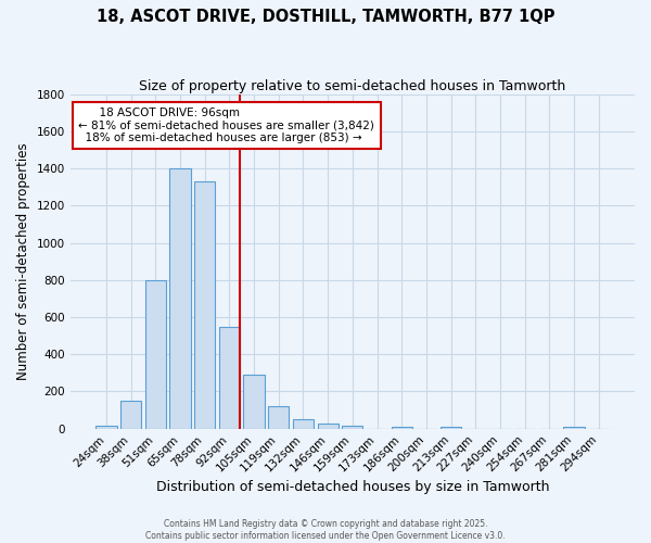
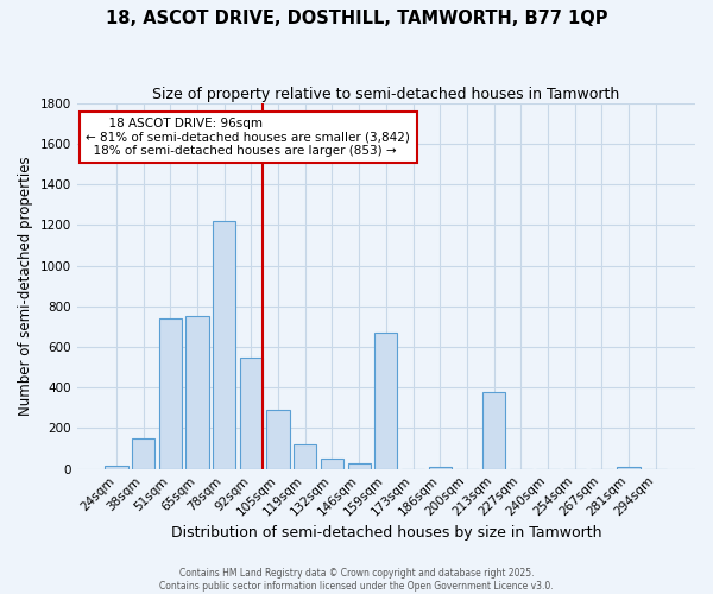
51sqm: 800 -> 740
65sqm: 1400 -> 750
78sqm: 1330 -> 1220
159sqm: 20 -> 670
213sqm: 10 -> 380
